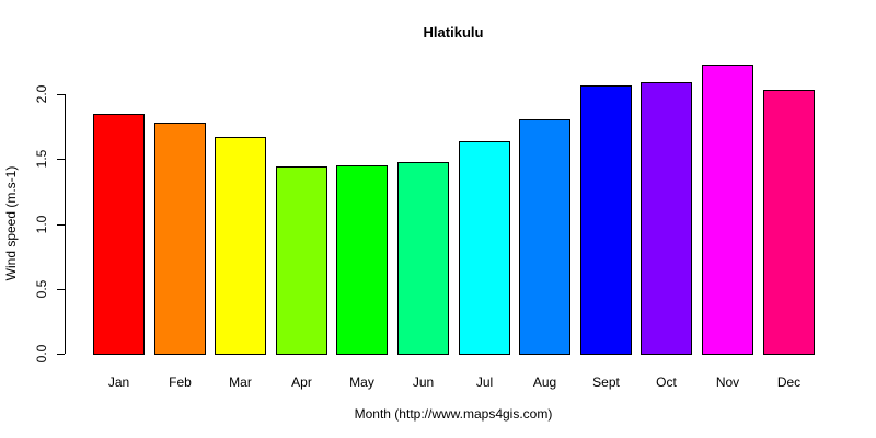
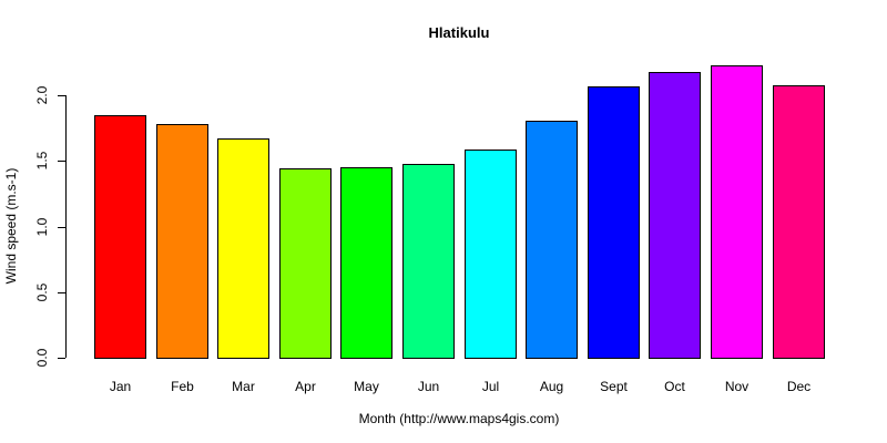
Jul: 1.64 -> 1.59
Oct: 2.09 -> 2.18
Dec: 2.03 -> 2.08
